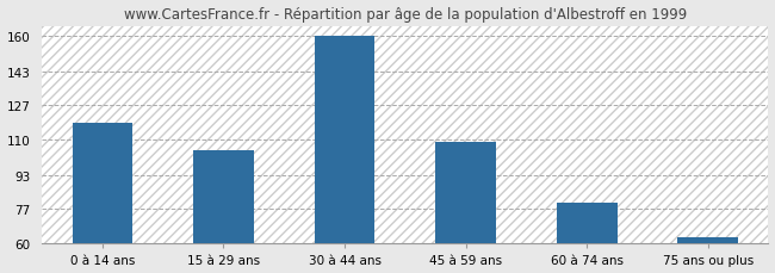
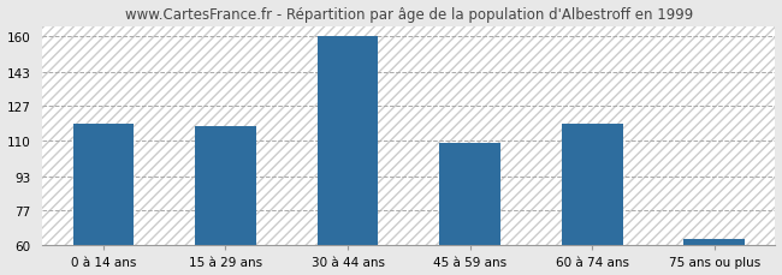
15 à 29 ans: 105 -> 117
60 à 74 ans: 80 -> 118
